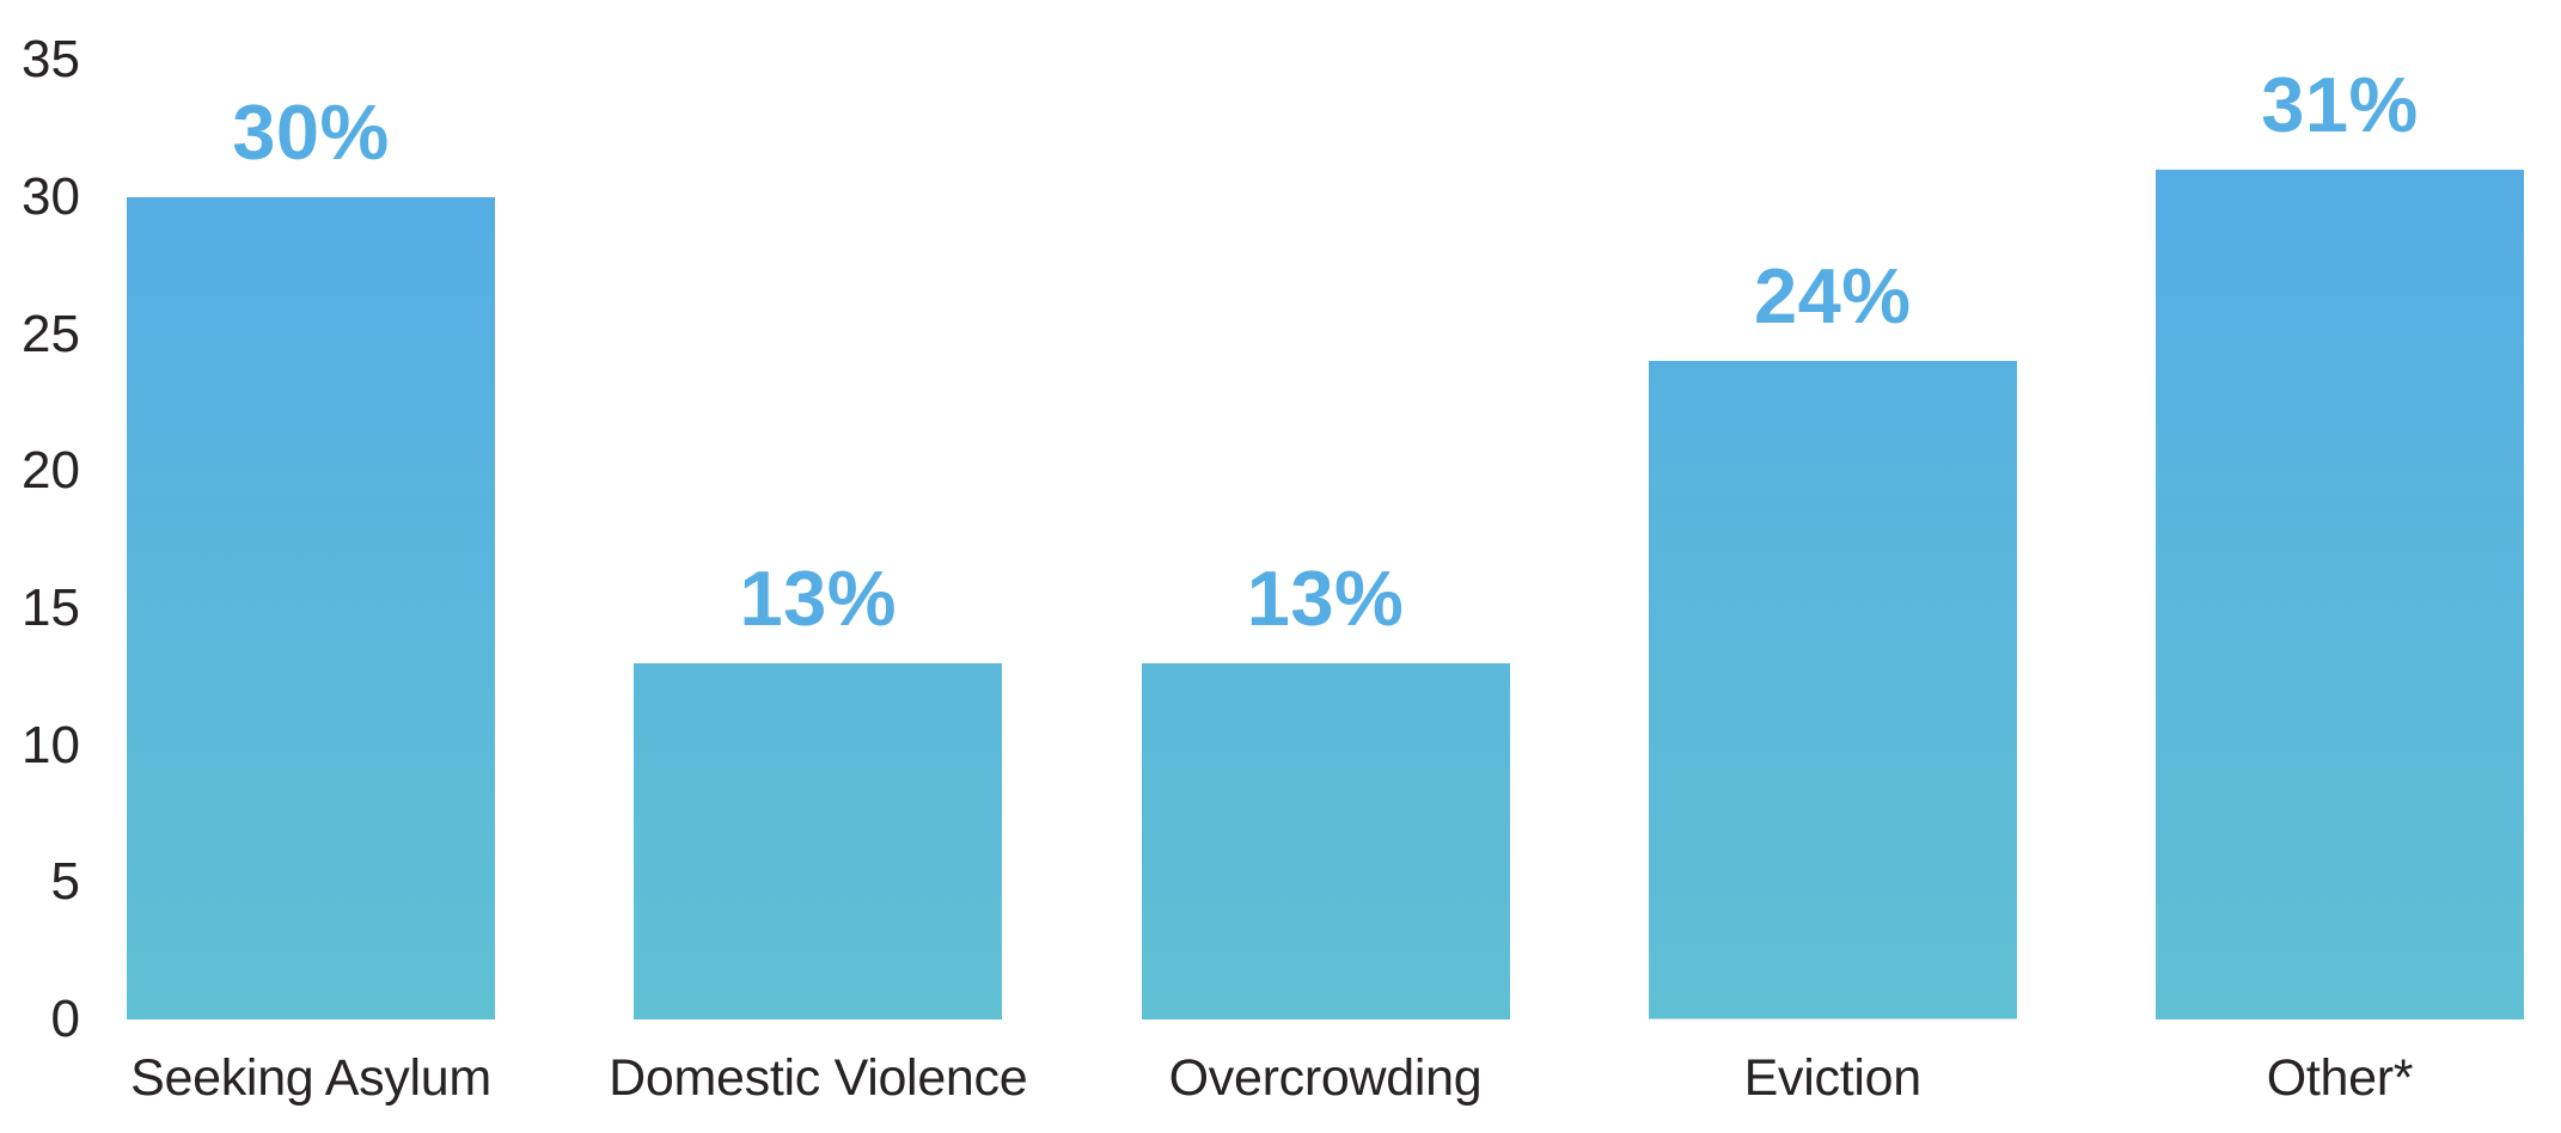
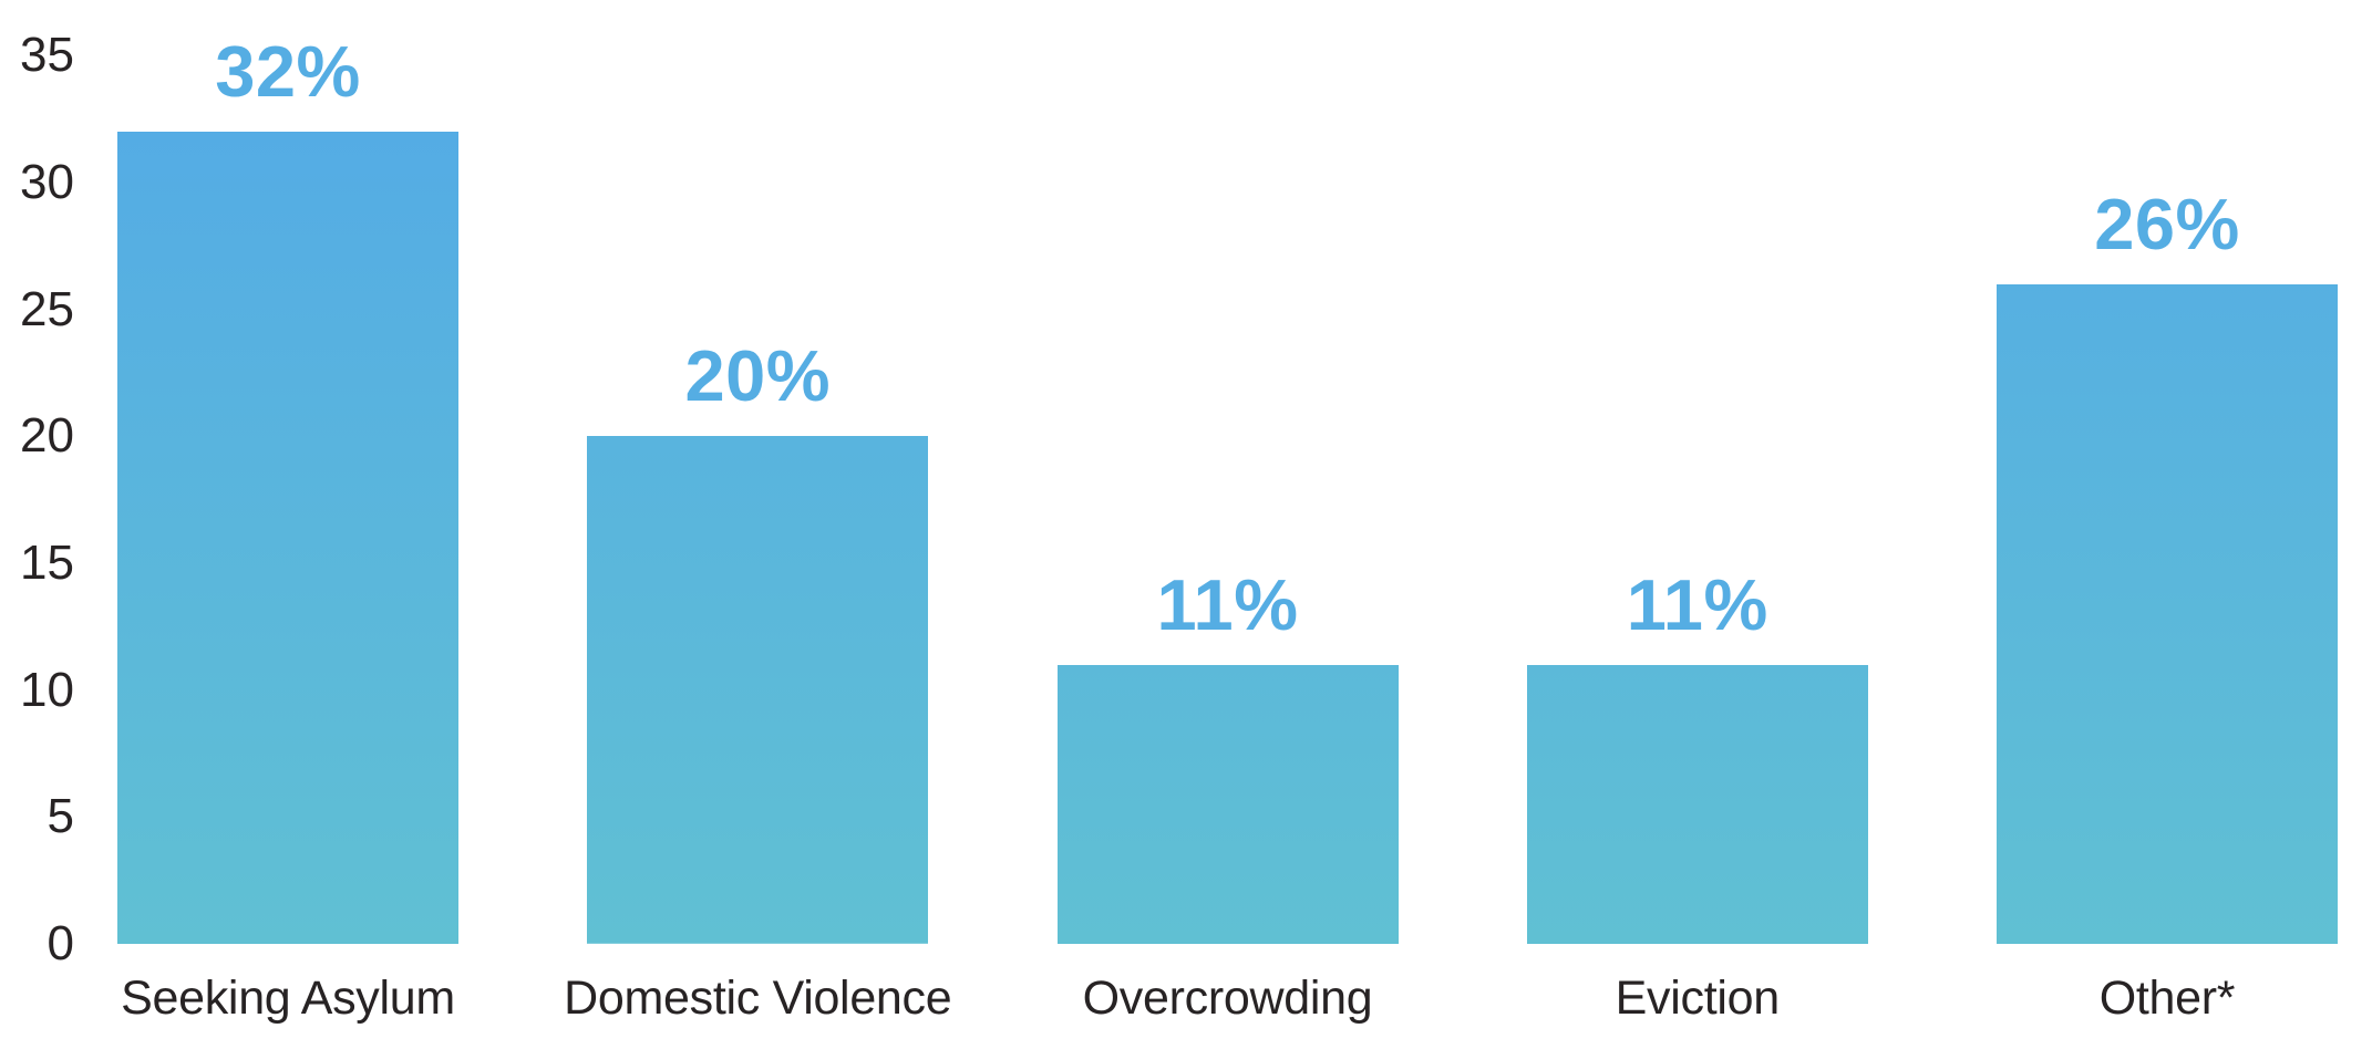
Seeking Asylum: 30% -> 32%
Domestic Violence: 13% -> 20%
Overcrowding: 13% -> 11%
Eviction: 24% -> 11%
Other*: 31% -> 26%
